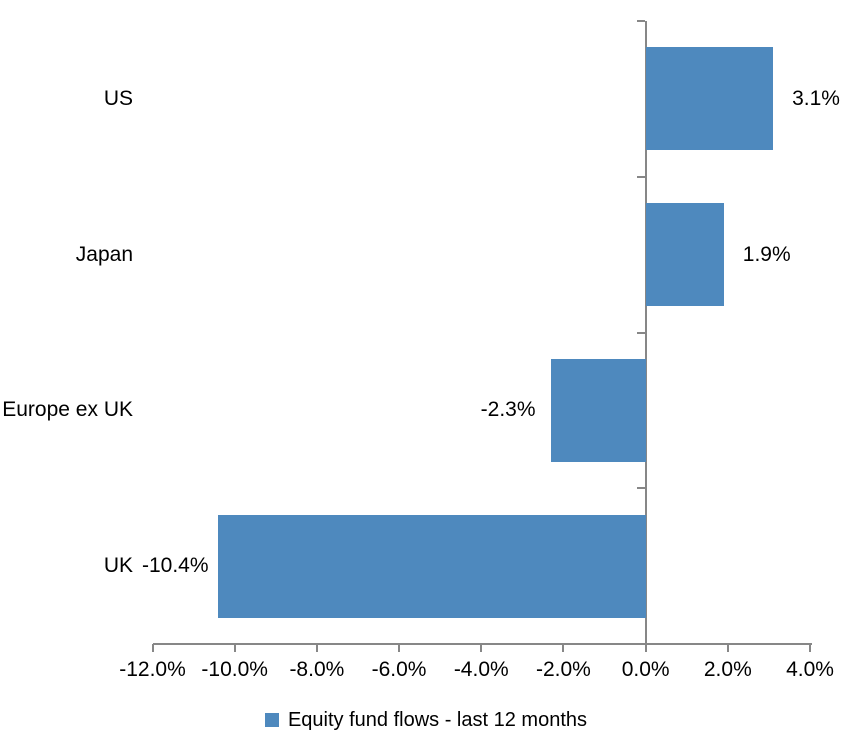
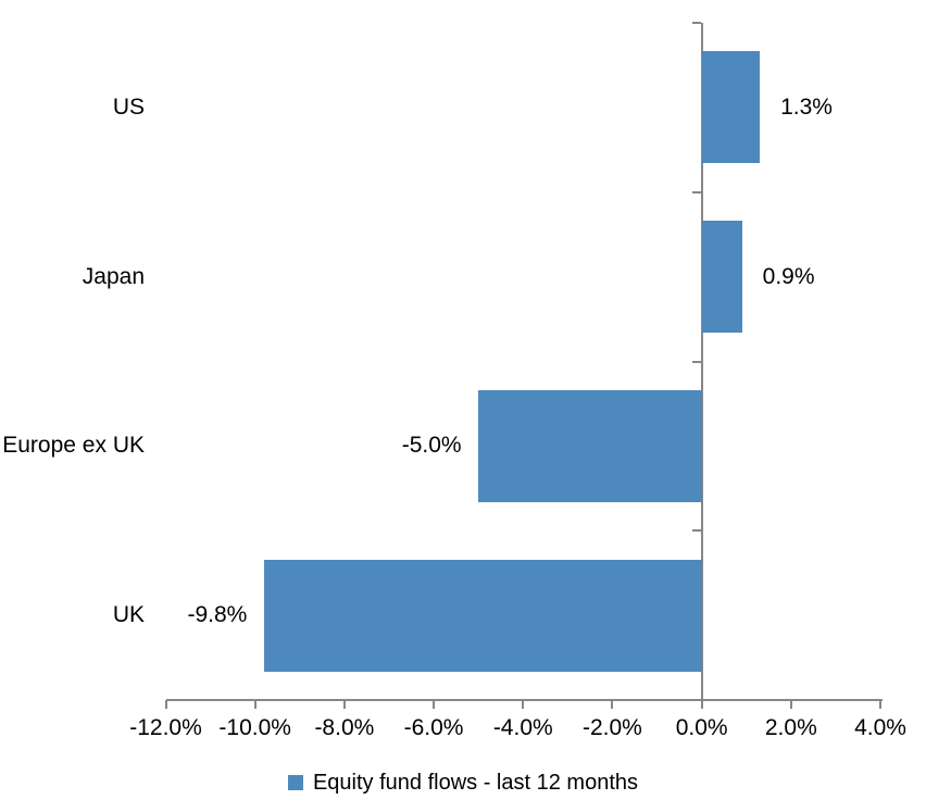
US: 3.1% -> 1.3%
Japan: 1.9% -> 0.9%
Europe ex UK: -2.3% -> -5.0%
UK: -10.4% -> -9.8%
